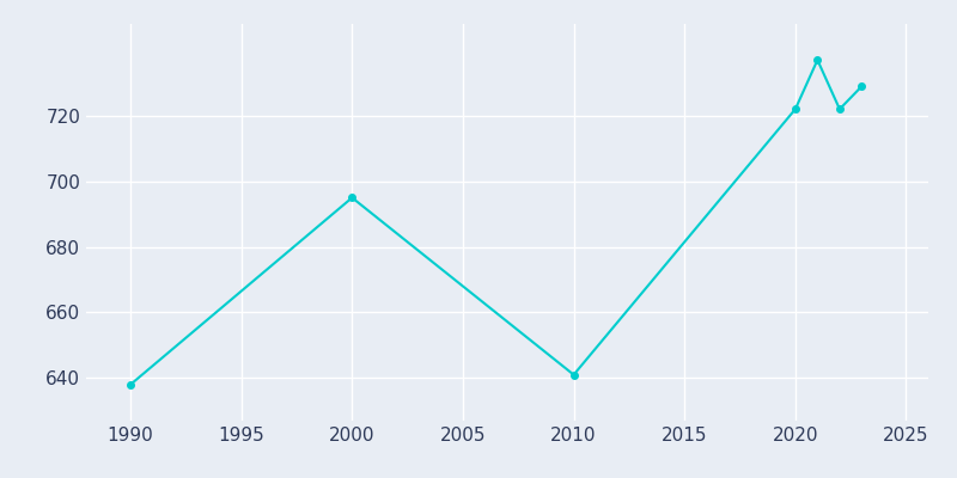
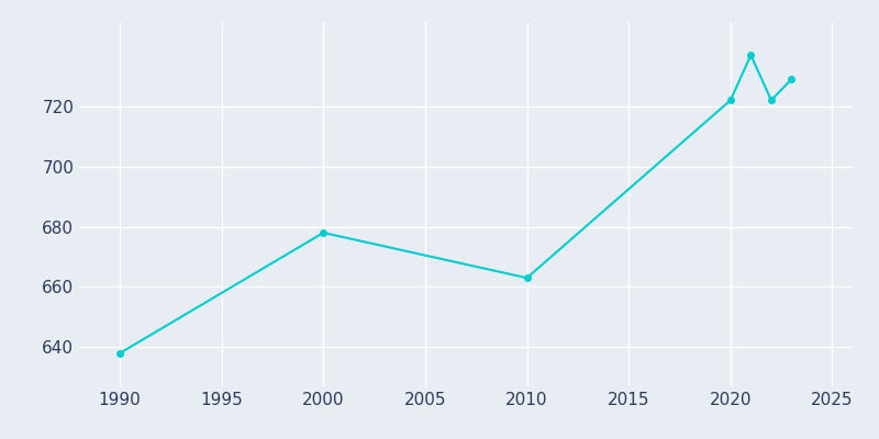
2000: 695 -> 678
2010: 641 -> 663
